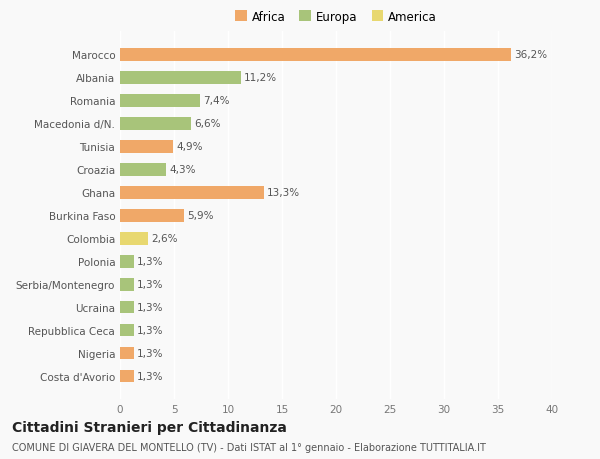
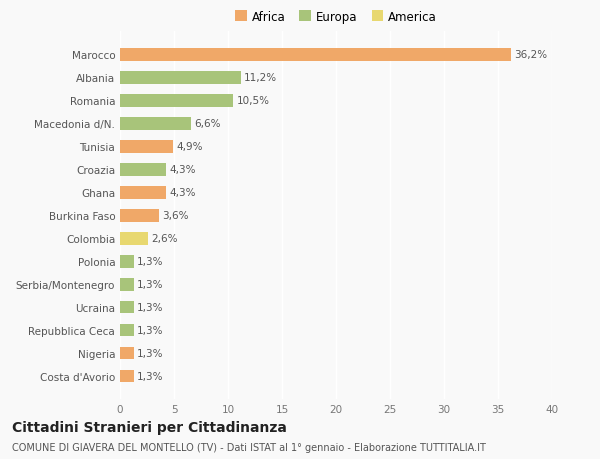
Romania: 7,4% -> 10,5%
Ghana: 13,3% -> 4,3%
Burkina Faso: 5,9% -> 3,6%
